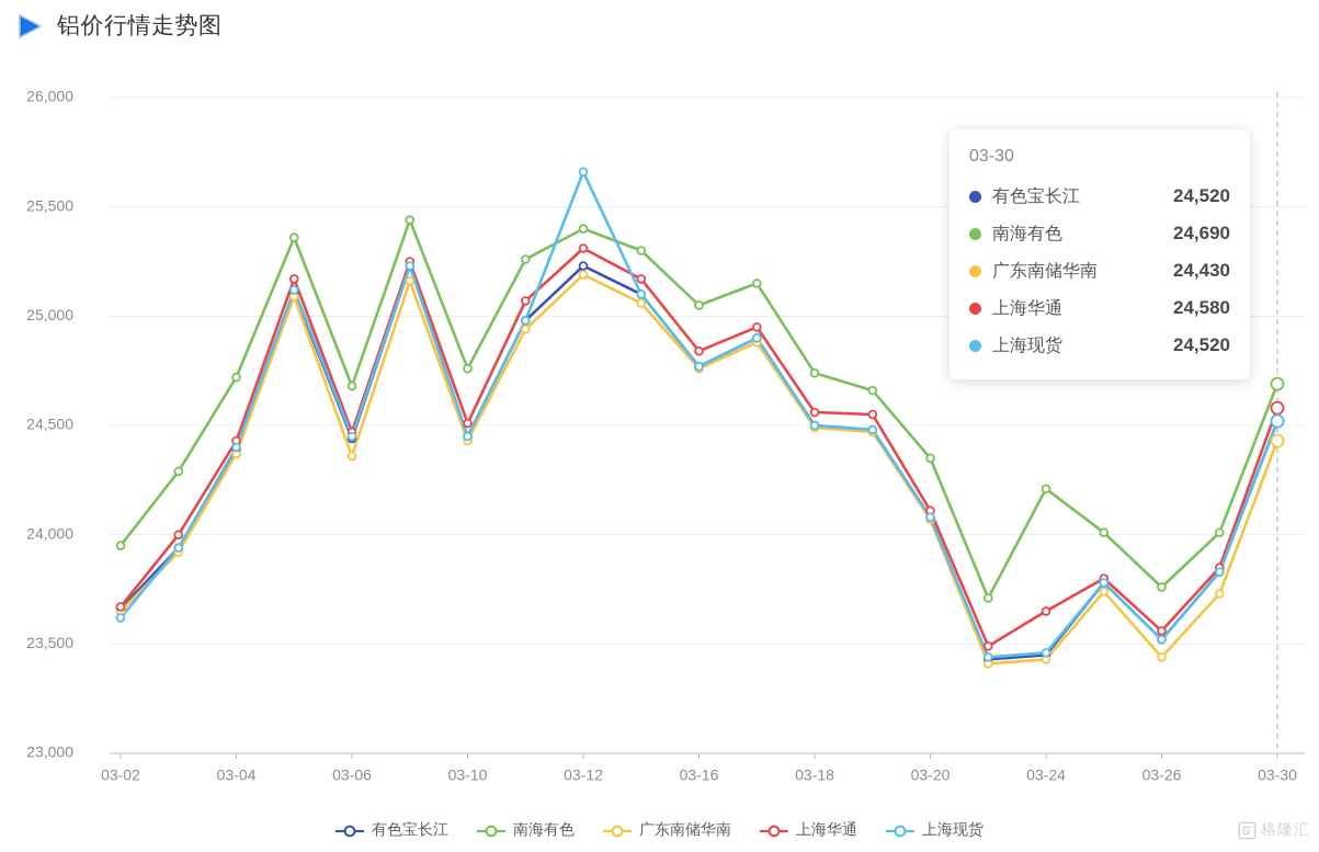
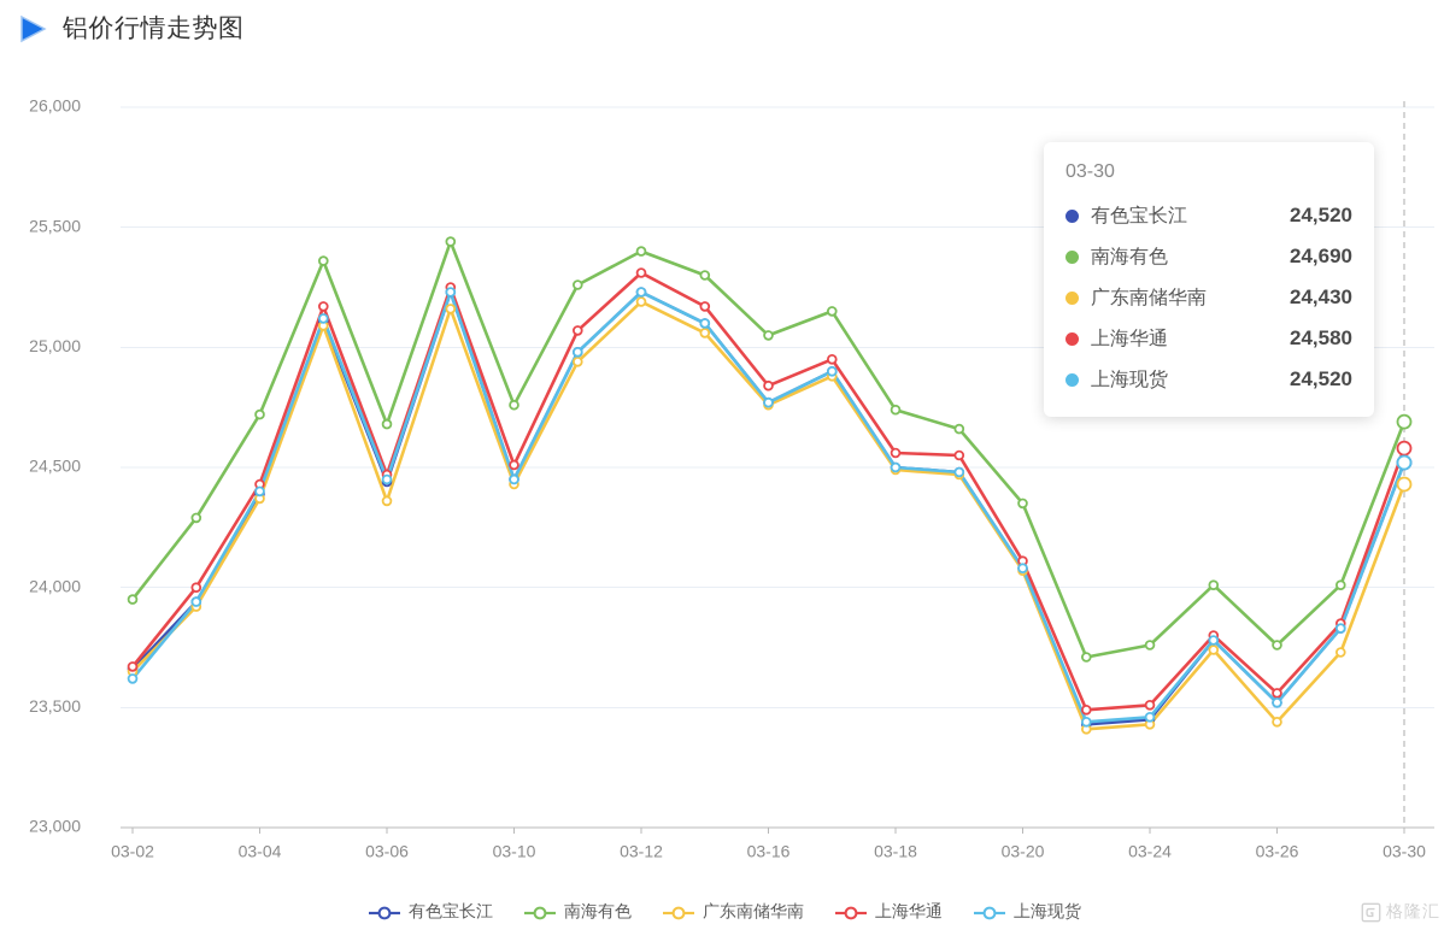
上海现货/03-12: 25660 -> 25230
南海有色/03-24: 24210 -> 23760
上海华通/03-24: 23650 -> 23510
